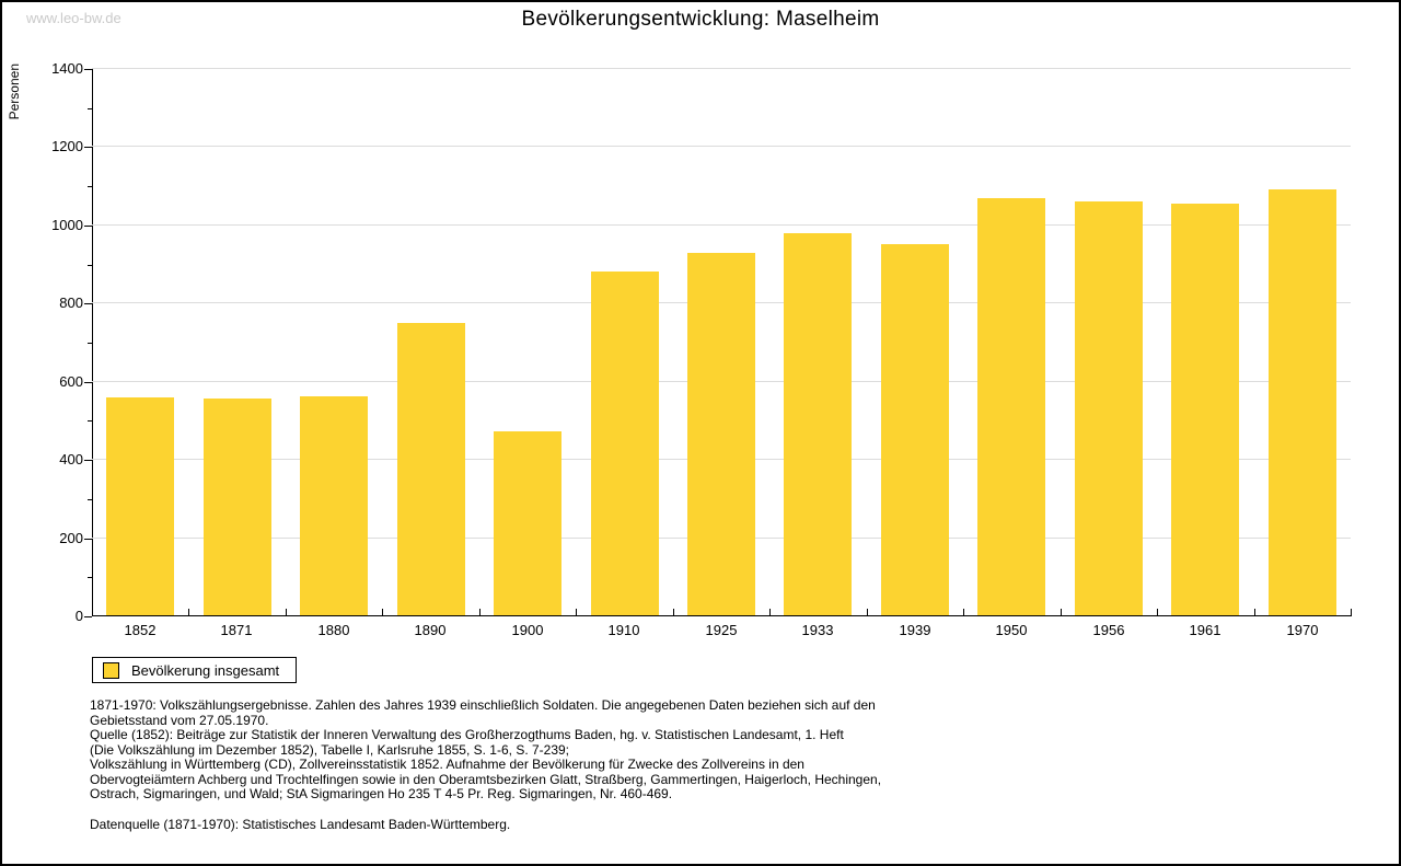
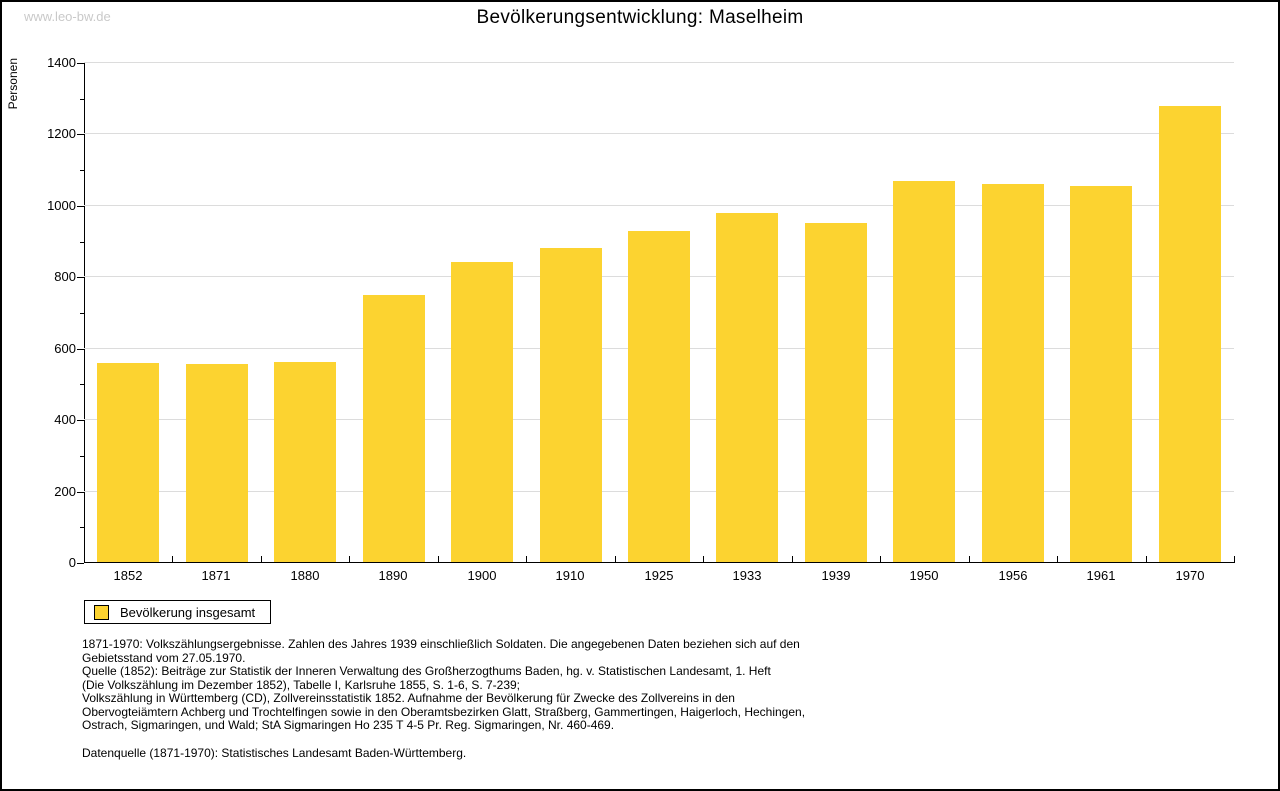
1900: 470 -> 840
1970: 1090 -> 1280
